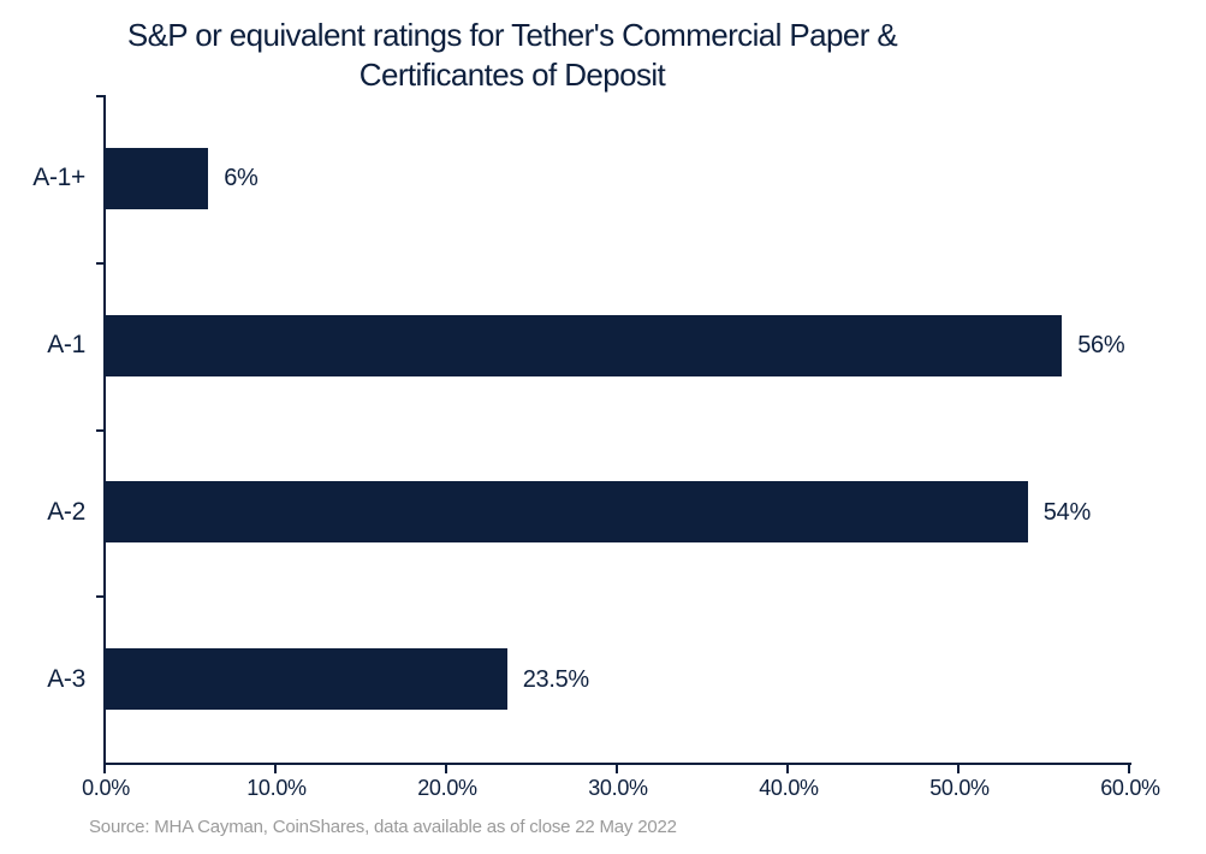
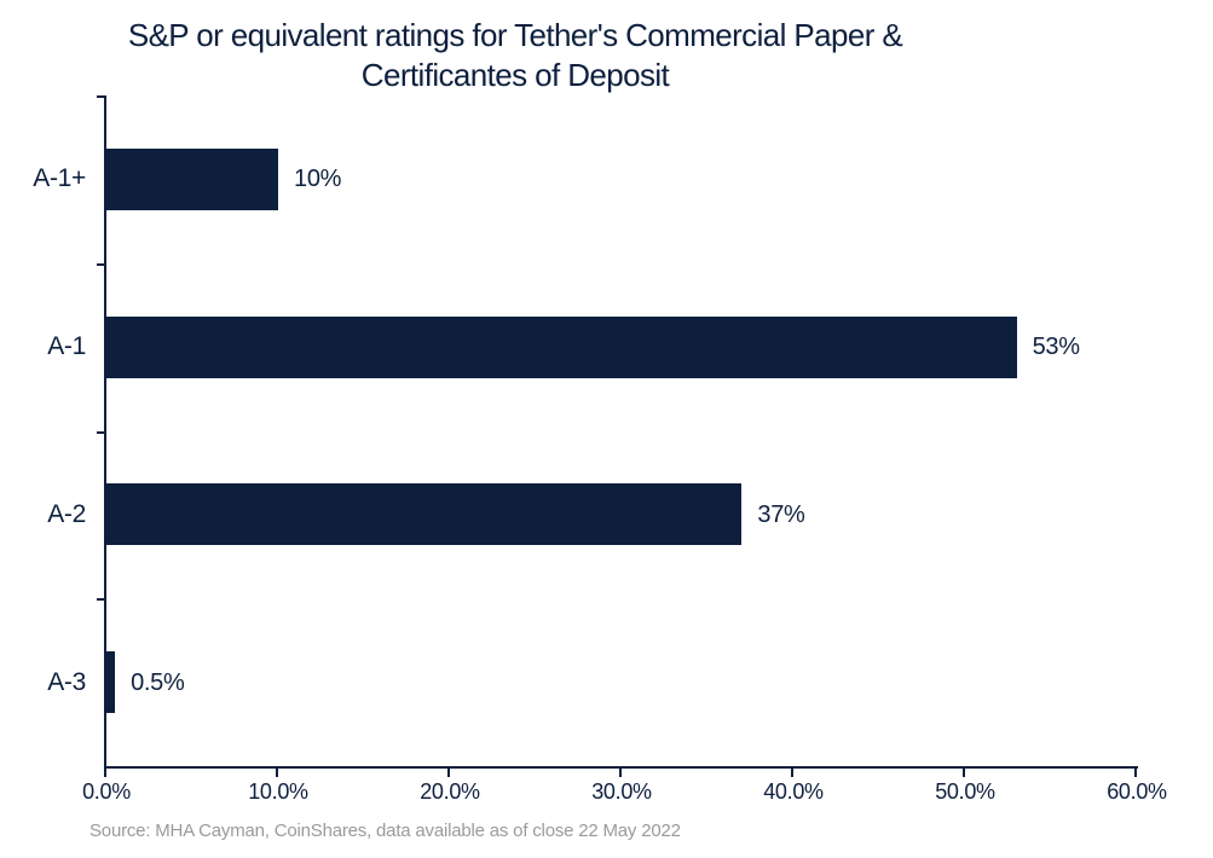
A-1+: 6% -> 10%
A-1: 56% -> 53%
A-2: 54% -> 37%
A-3: 23.5% -> 0.5%
